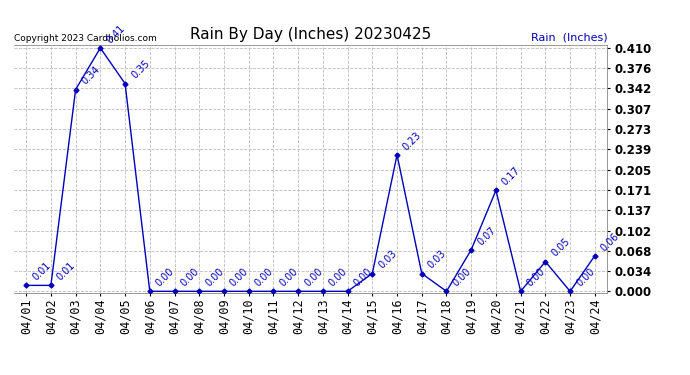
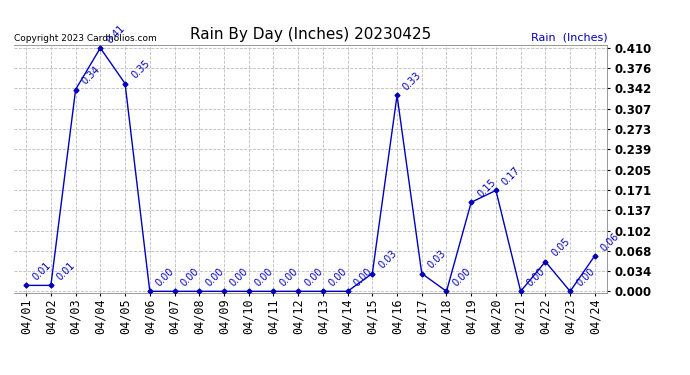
04/16: 0.23 -> 0.33
04/19: 0.07 -> 0.15
